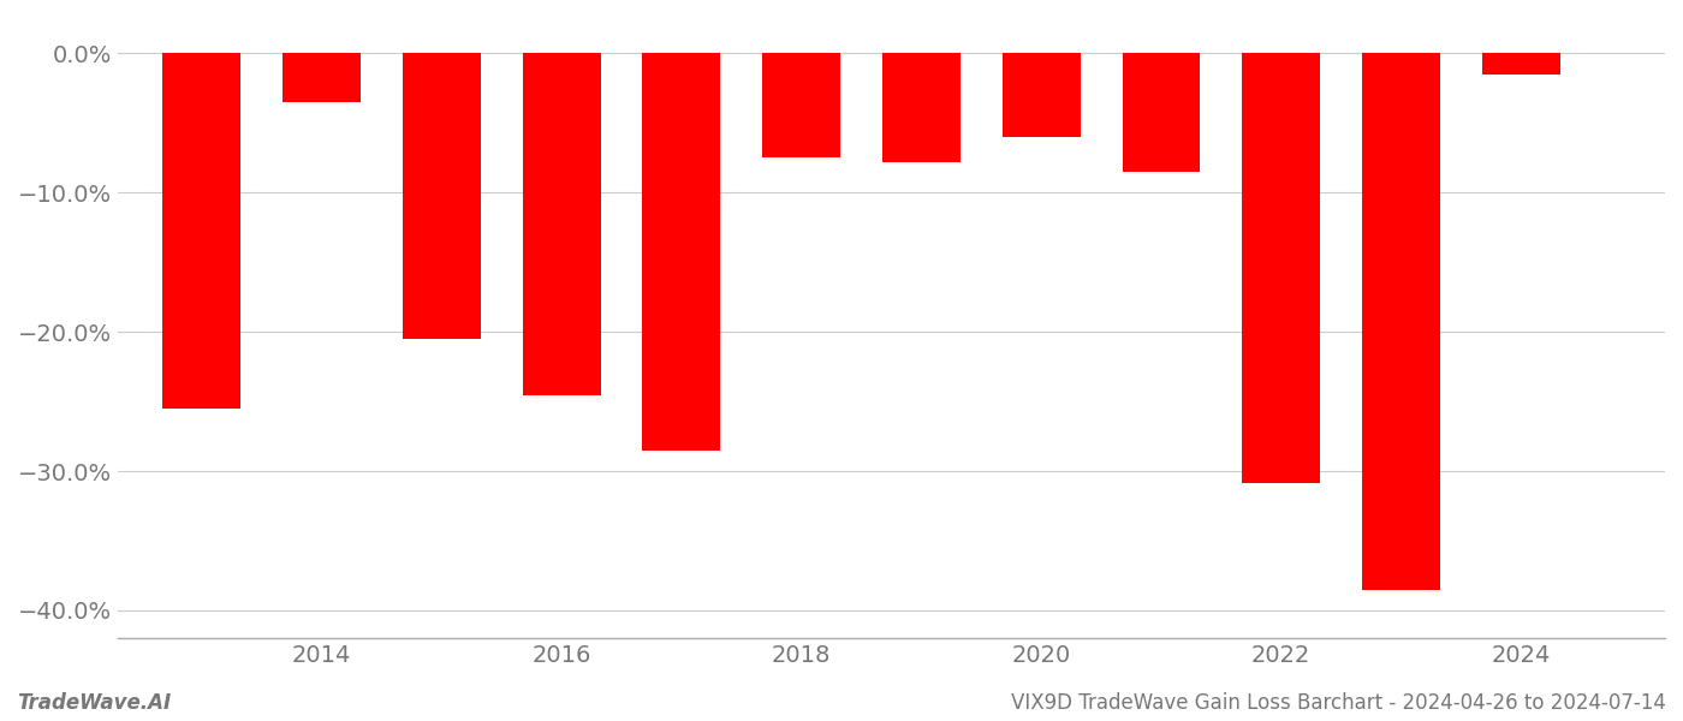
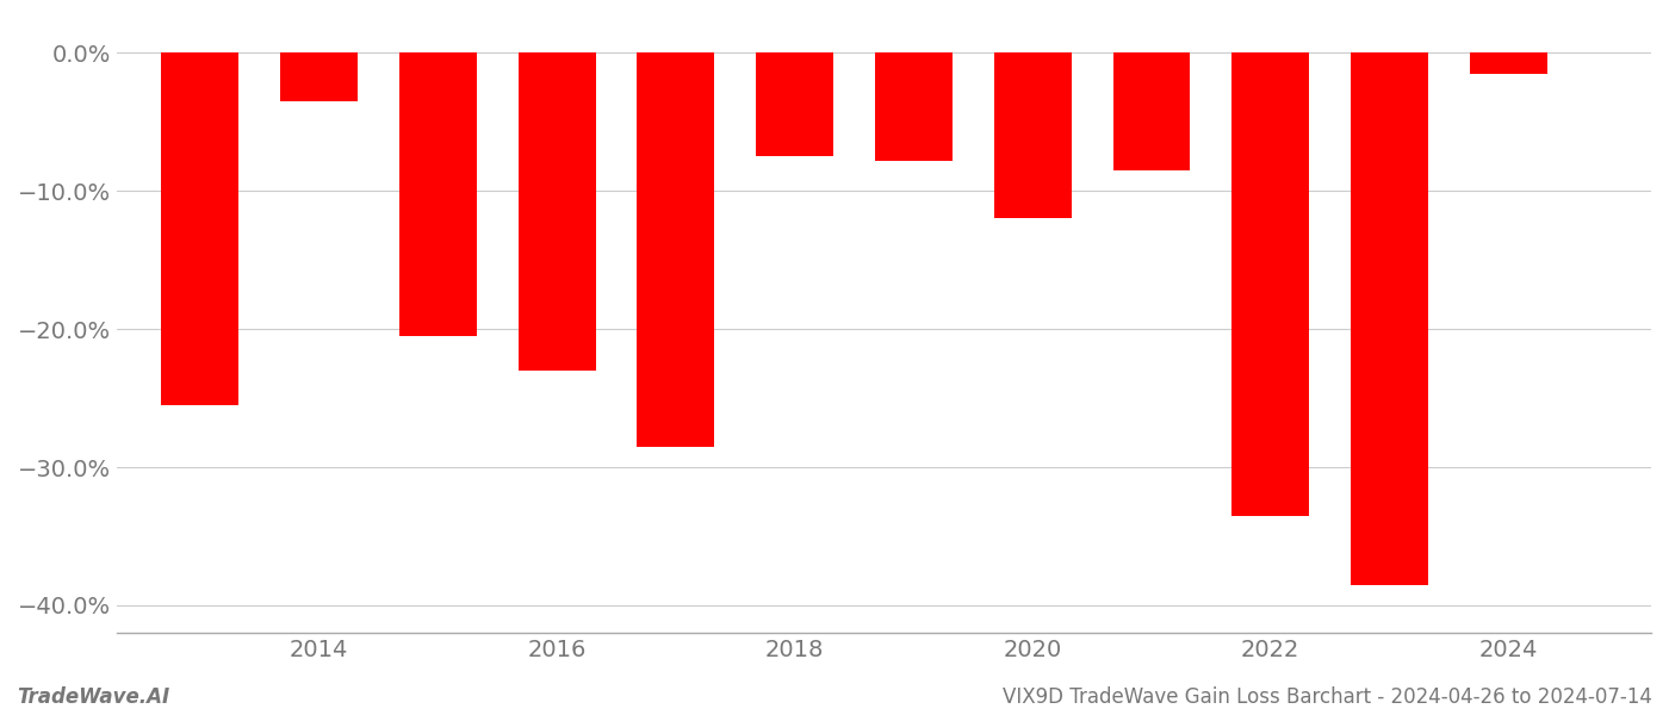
2016: -24.6% -> -23.0%
2020: -6.0% -> -12.0%
2022: -30.9% -> -33.5%
